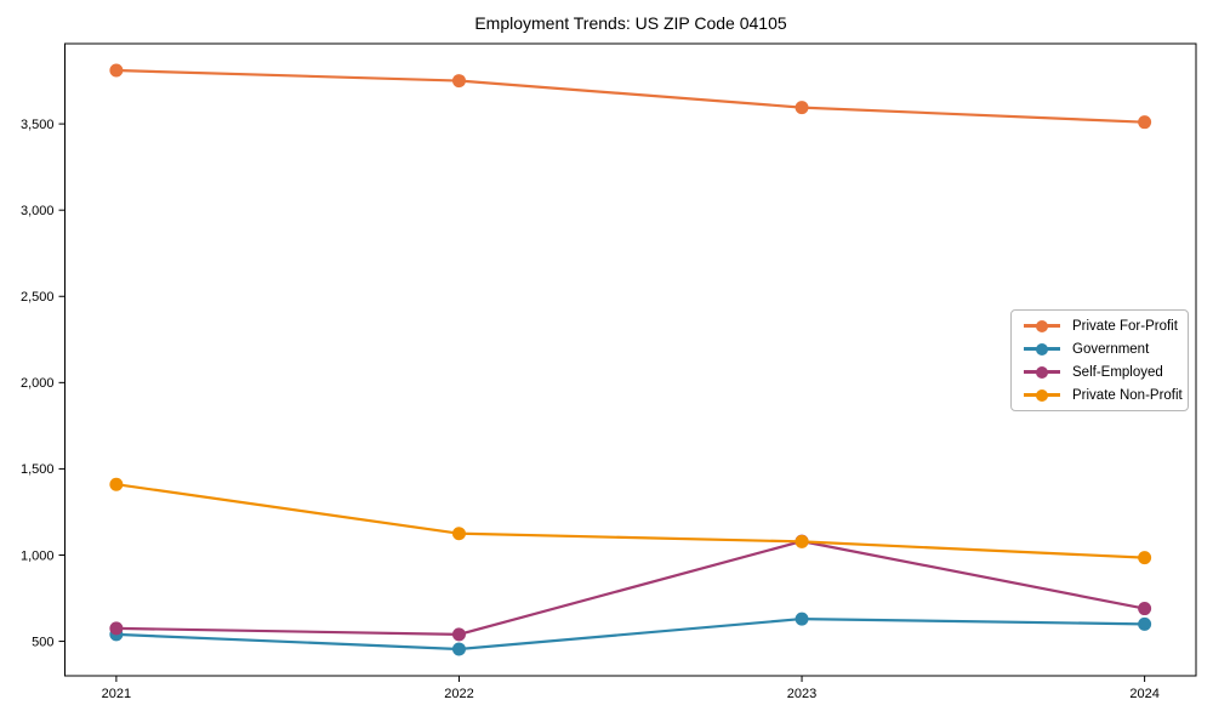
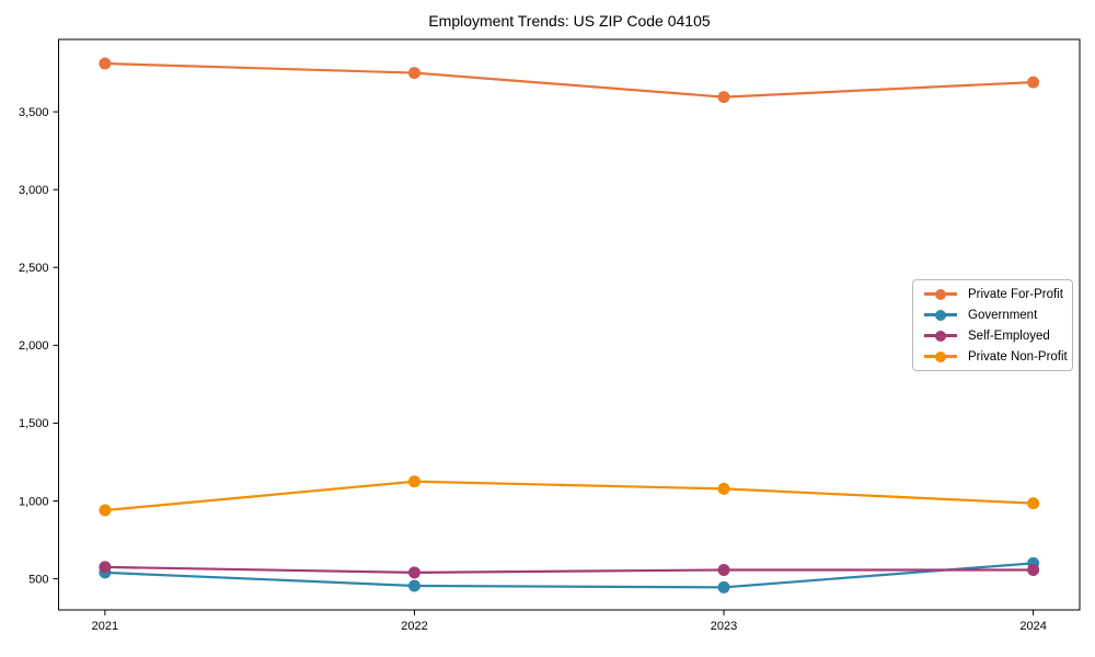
Private Non-Profit/2021: 1410 -> 940
Government/2023: 630 -> 440
Self-Employed/2023: 1080 -> 560
Private For-Profit/2024: 3510 -> 3690
Self-Employed/2024: 690 -> 560
